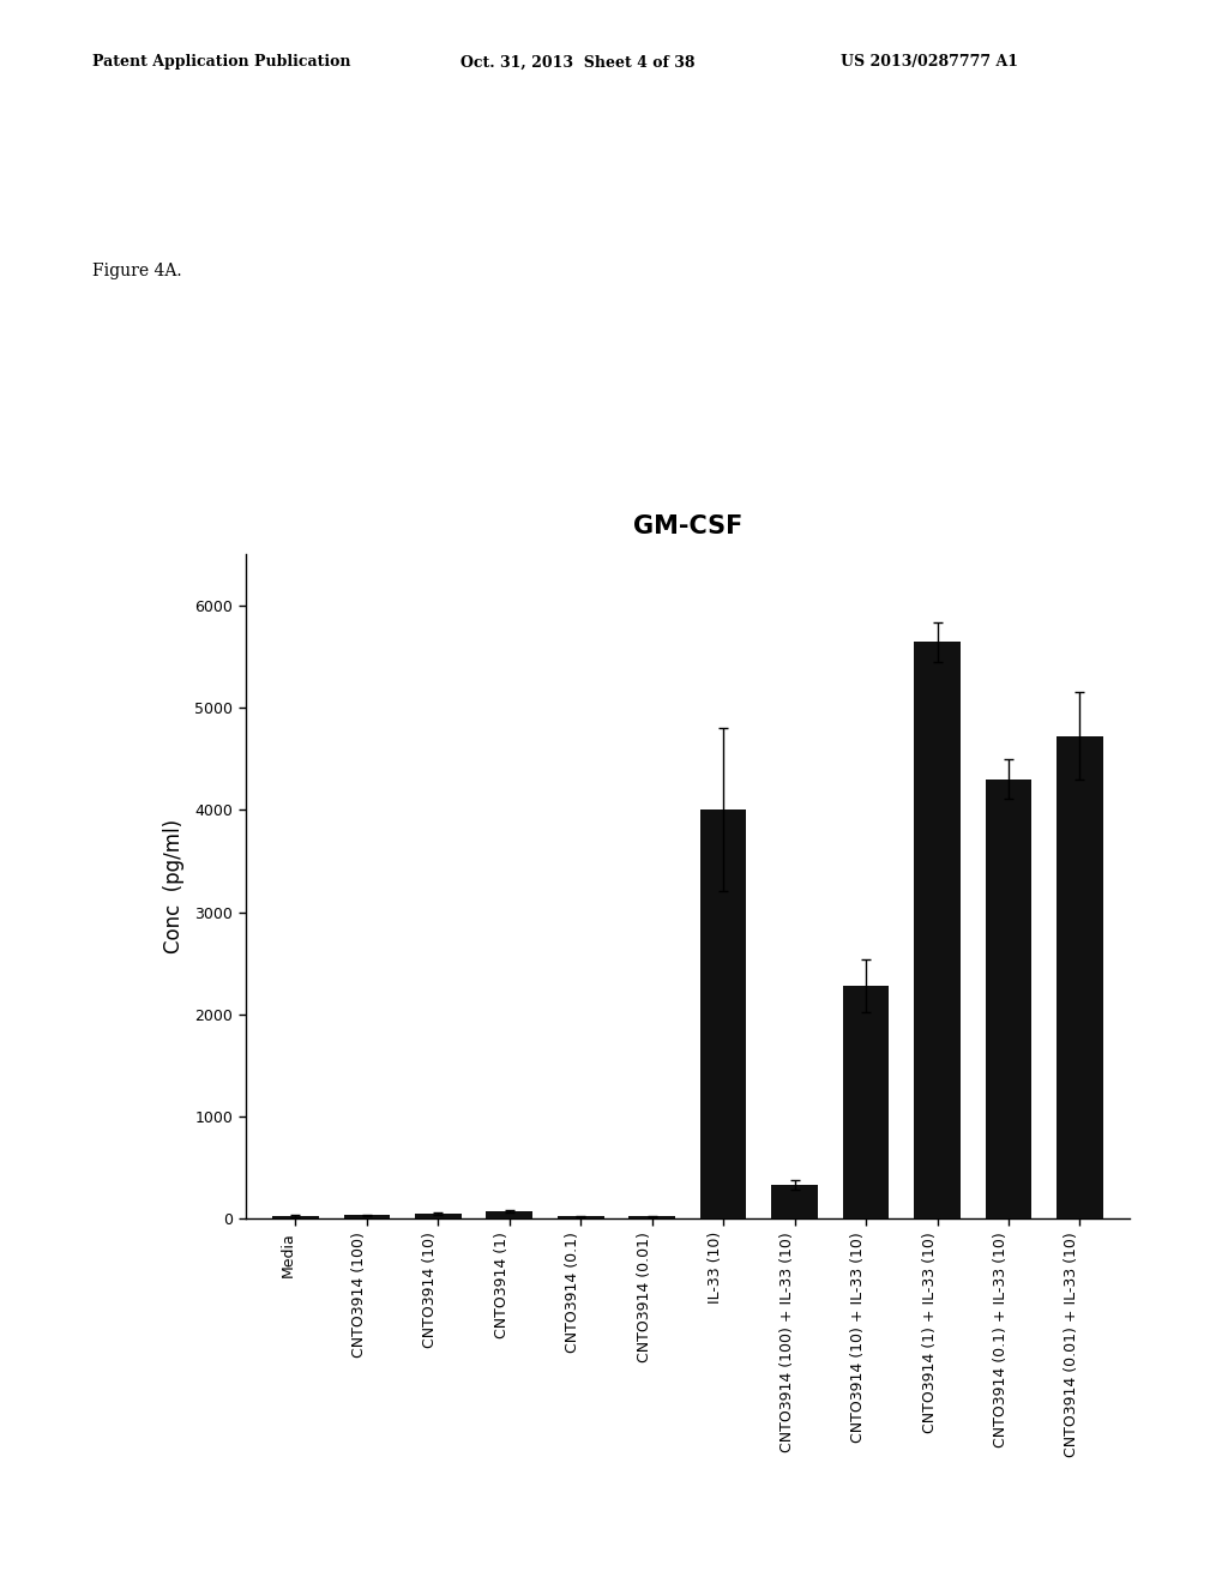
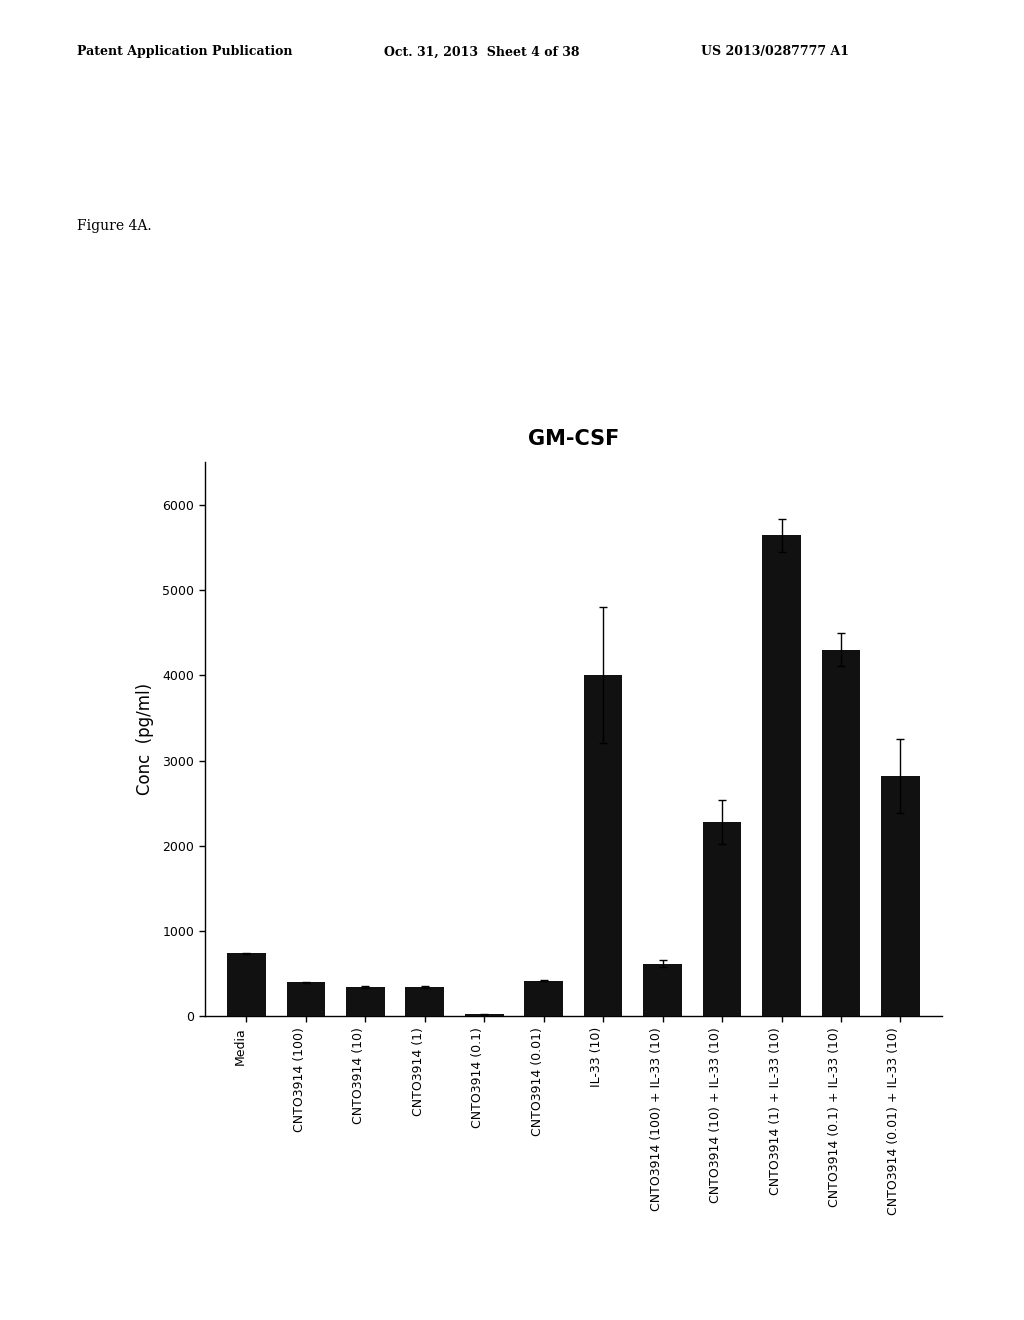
Media: 30 -> 740
CNTO3914 (100): 40 -> 400
CNTO3914 (10): 60 -> 340
CNTO3914 (1): 80 -> 340
CNTO3914 (0.01): 20 -> 420
CNTO3914 (100) + IL-33 (10): 330 -> 620
CNTO3914 (0.01) + IL-33 (10): 4720 -> 2820
